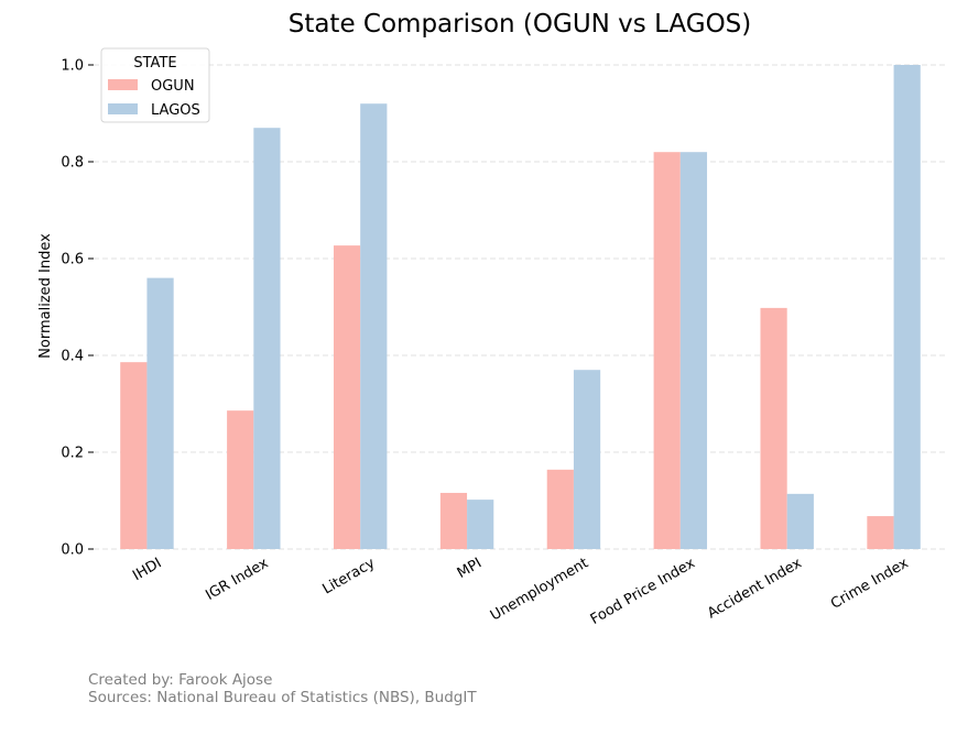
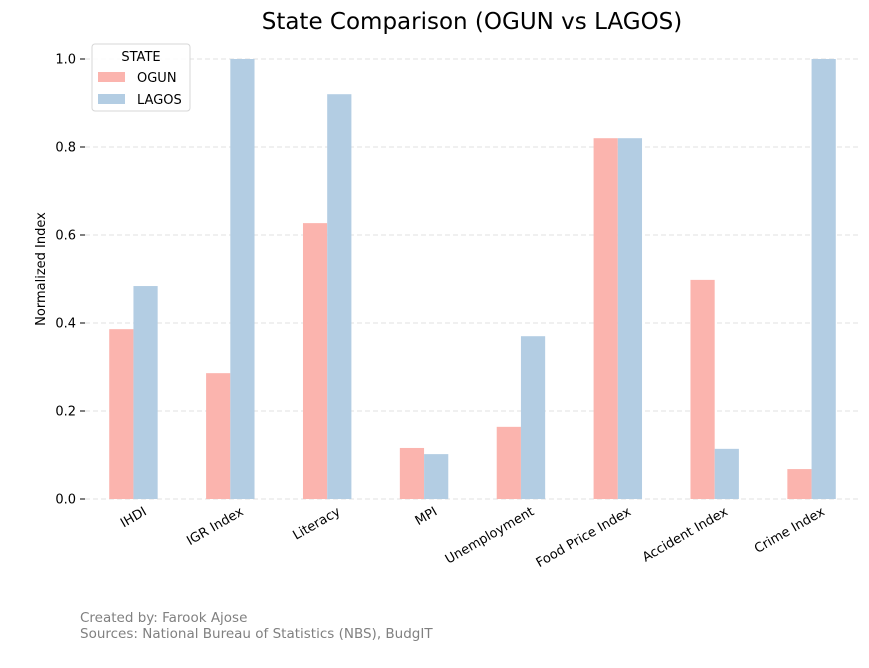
LAGOS/IHDI: 0.56 -> 0.48
LAGOS/IGR Index: 0.87 -> 1.00
